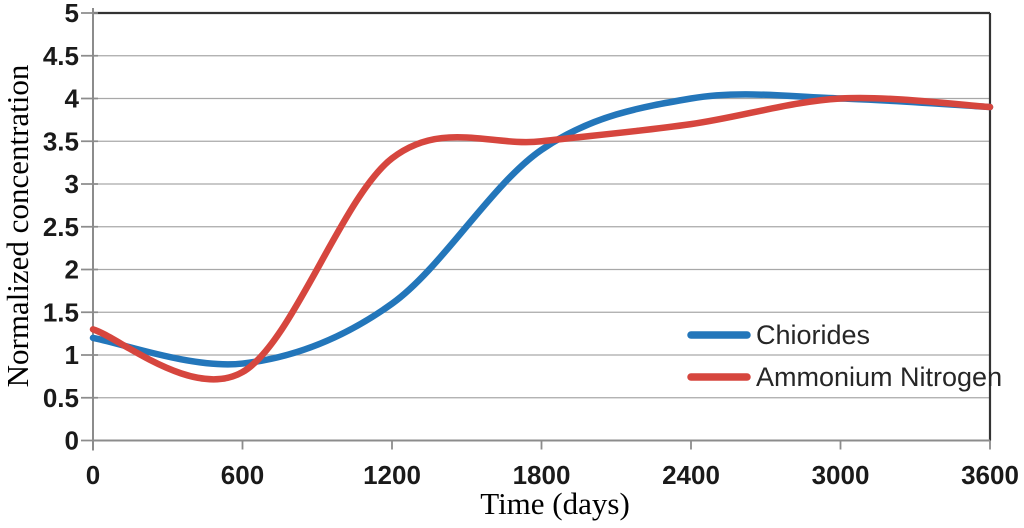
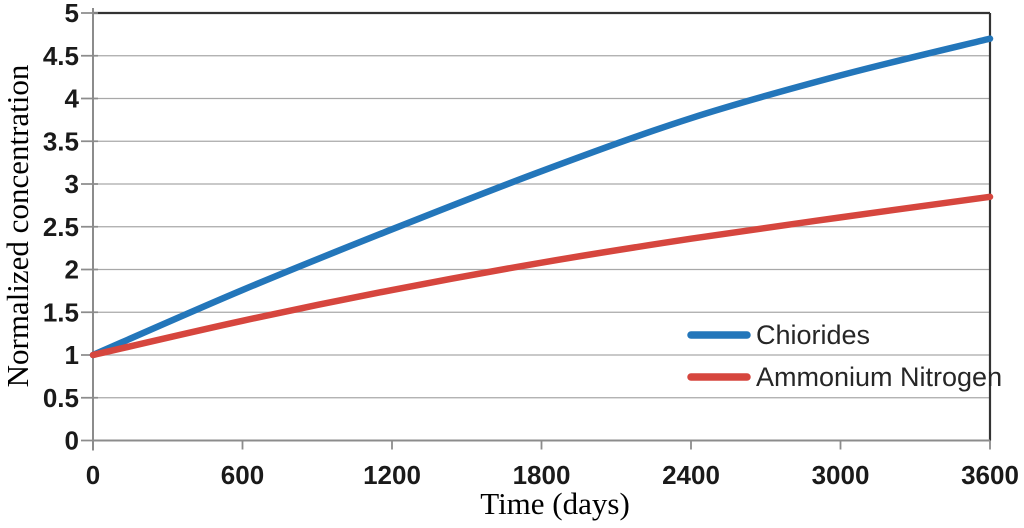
Chiorides/0: 1.2 -> 1.0
Ammonium Nitrogen/0: 1.3 -> 1.0
Chiorides/600: 0.9 -> 1.8
Ammonium Nitrogen/600: 0.8 -> 1.4
Chiorides/1200: 1.6 -> 2.5
Ammonium Nitrogen/1200: 3.3 -> 1.8
Chiorides/1800: 3.4 -> 3.1
Ammonium Nitrogen/1800: 3.5 -> 2.1
Chiorides/2400: 4.0 -> 3.8
Ammonium Nitrogen/2400: 3.7 -> 2.4
Chiorides/3000: 4.0 -> 4.3
Ammonium Nitrogen/3000: 4.0 -> 2.6
Chiorides/3600: 3.9 -> 4.7
Ammonium Nitrogen/3600: 3.9 -> 2.9
